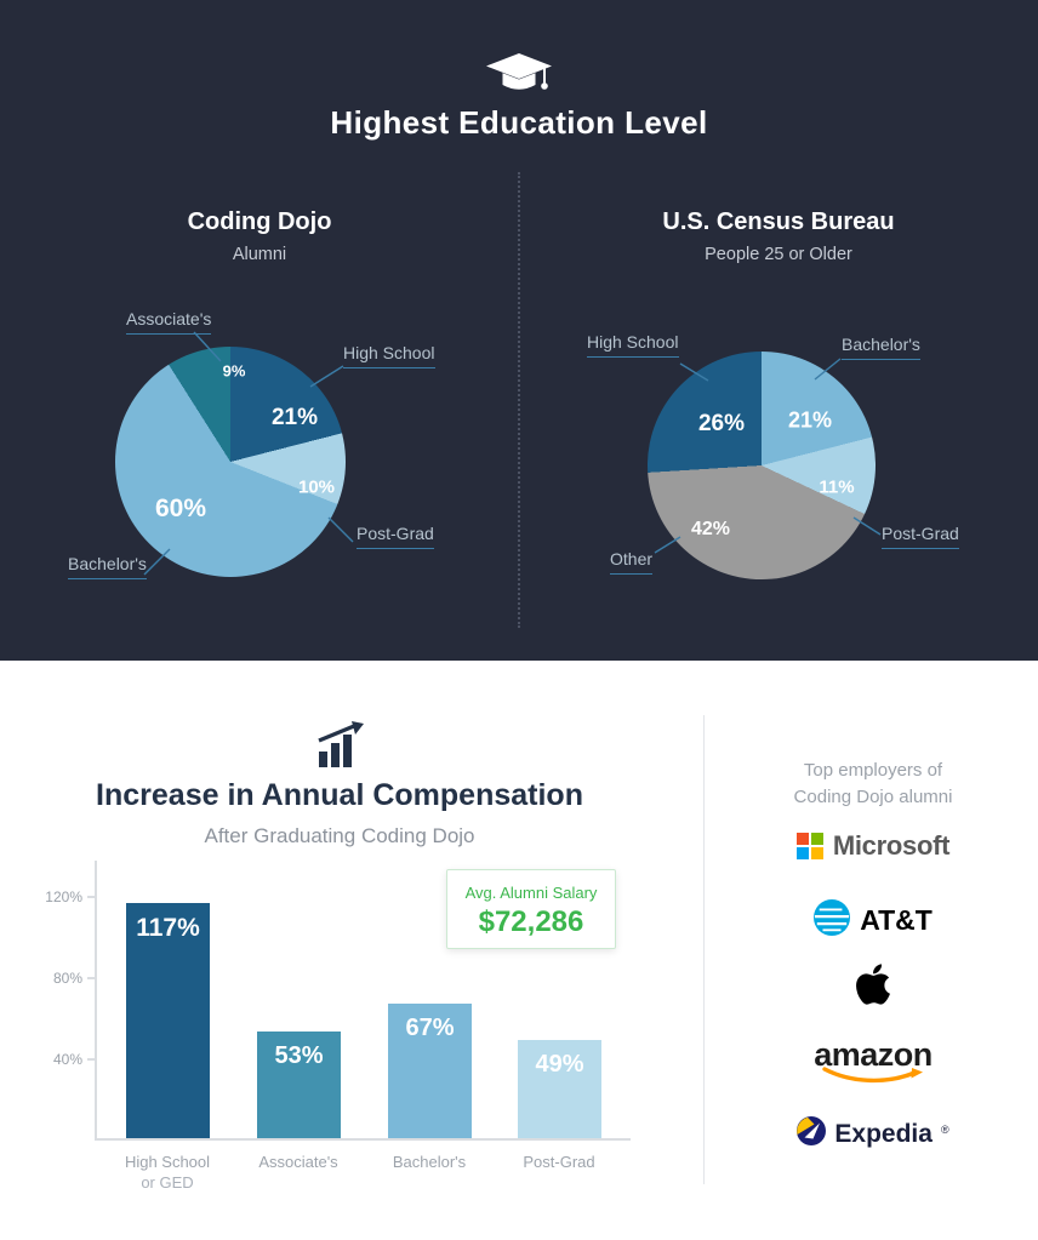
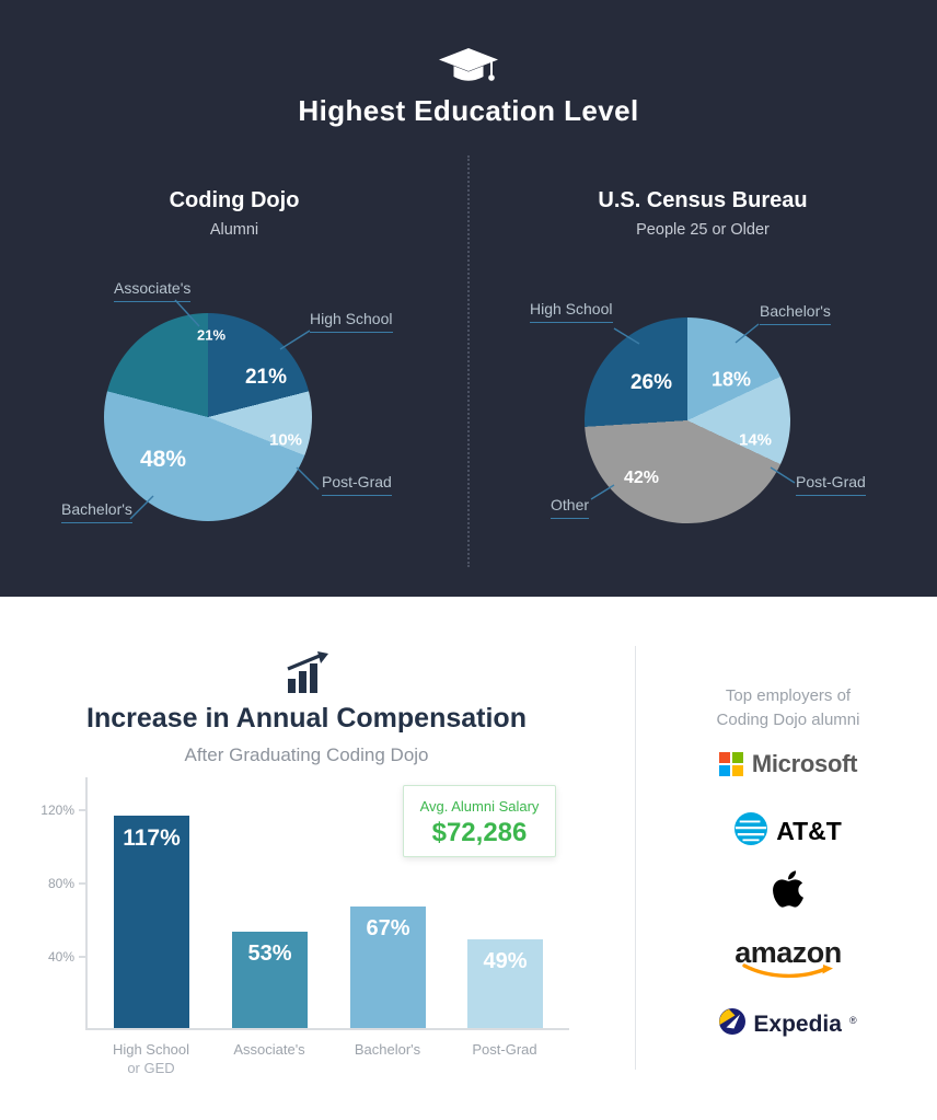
Coding Dojo/Bachelor's: 60% -> 48%
Coding Dojo/Associate's: 9% -> 21%
U.S. Census Bureau/Bachelor's: 21% -> 18%
U.S. Census Bureau/Post-Grad: 11% -> 14%
